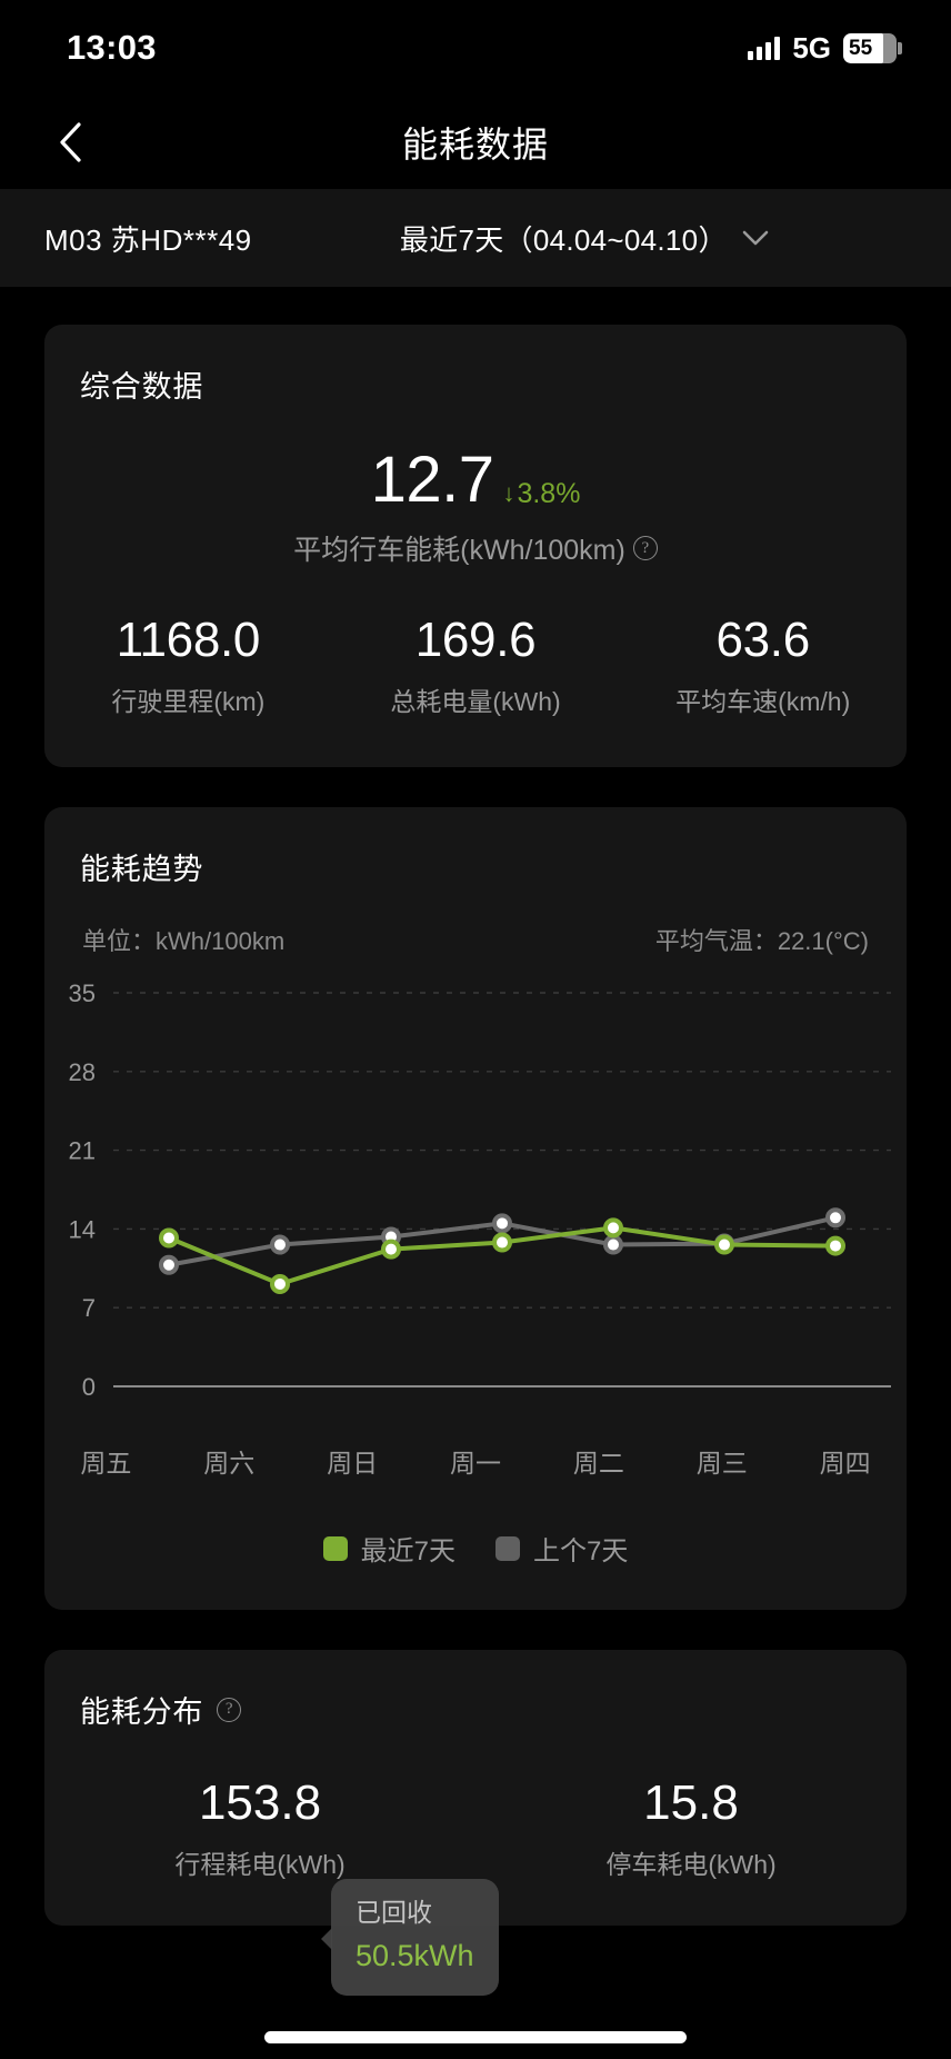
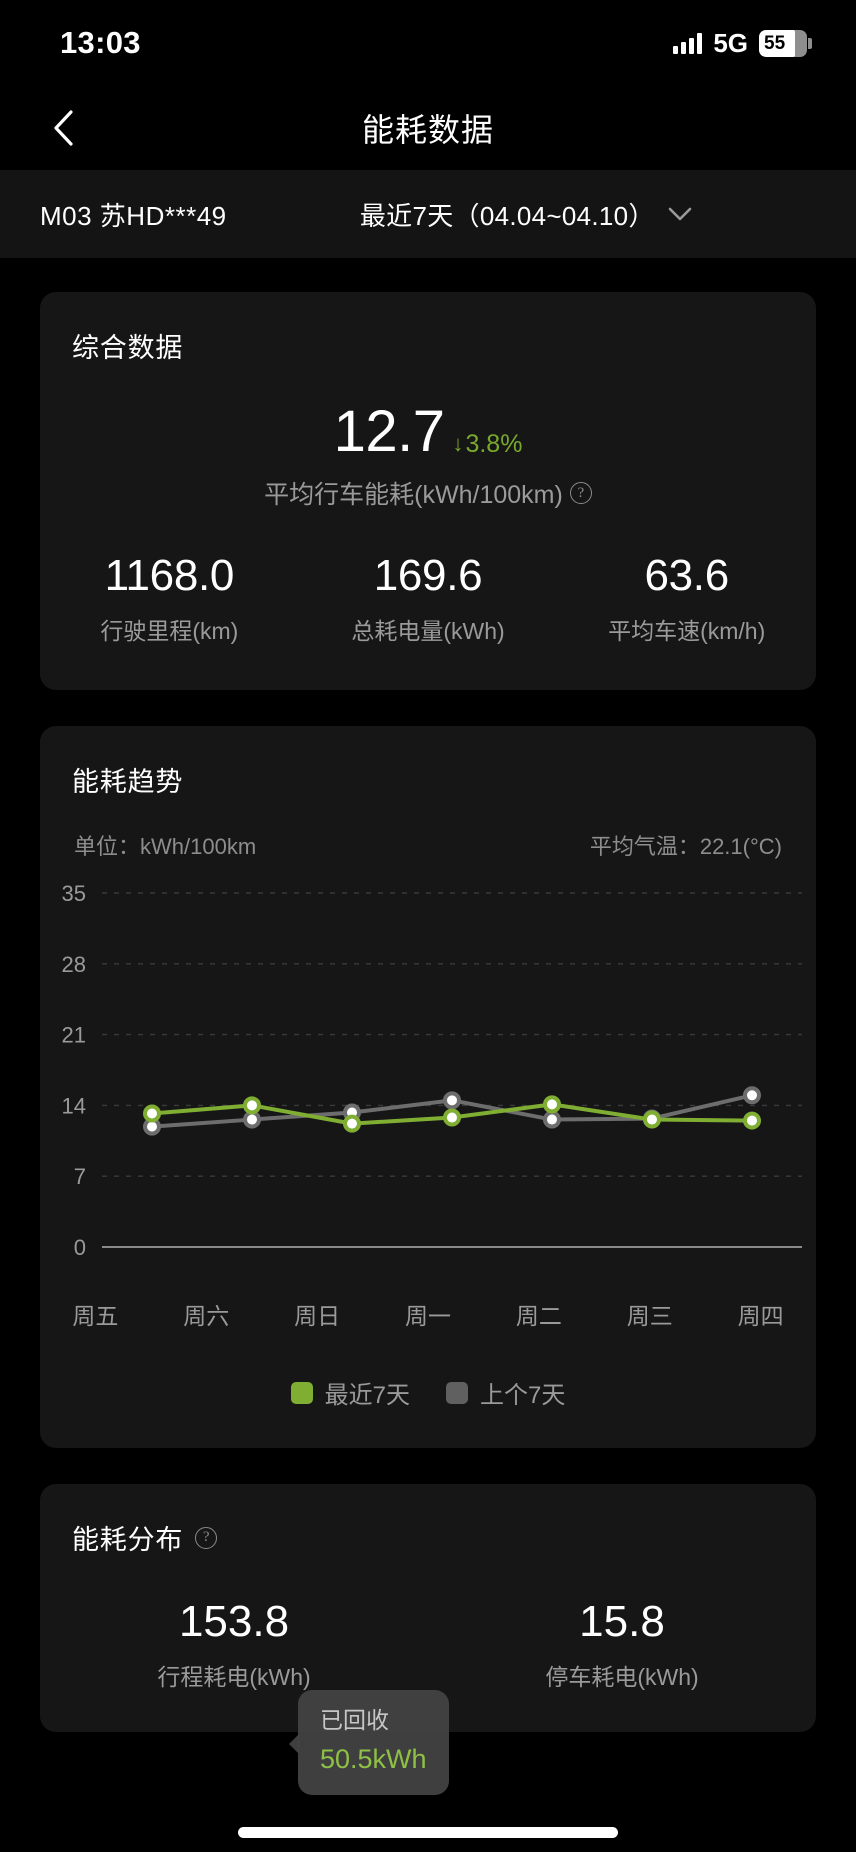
上个7天/周五: 10.8 -> 11.9
最近7天/周六: 9.1 -> 14.0
